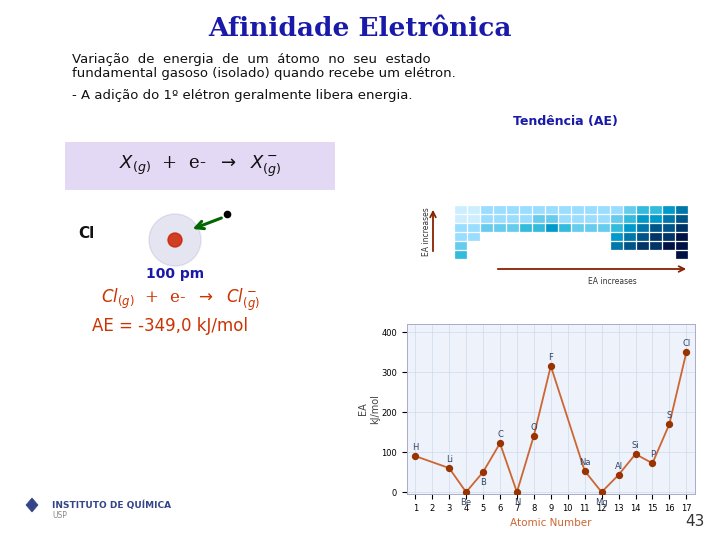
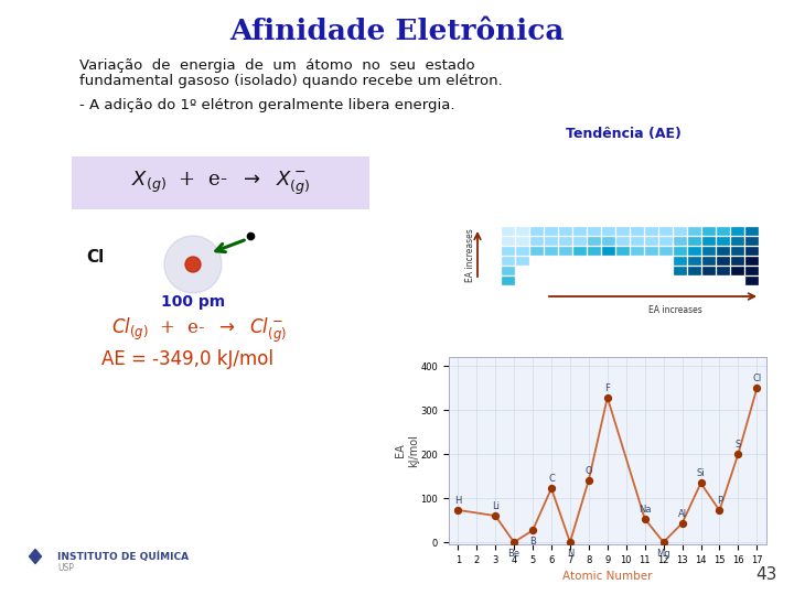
1: 90 -> 73
5: 50 -> 27
9: 315 -> 328
14: 95 -> 134
16: 170 -> 200
